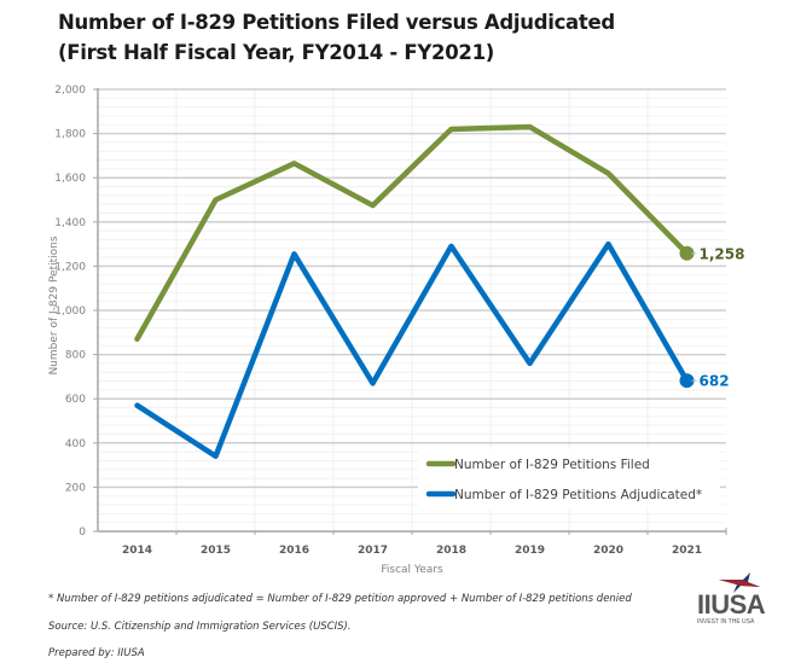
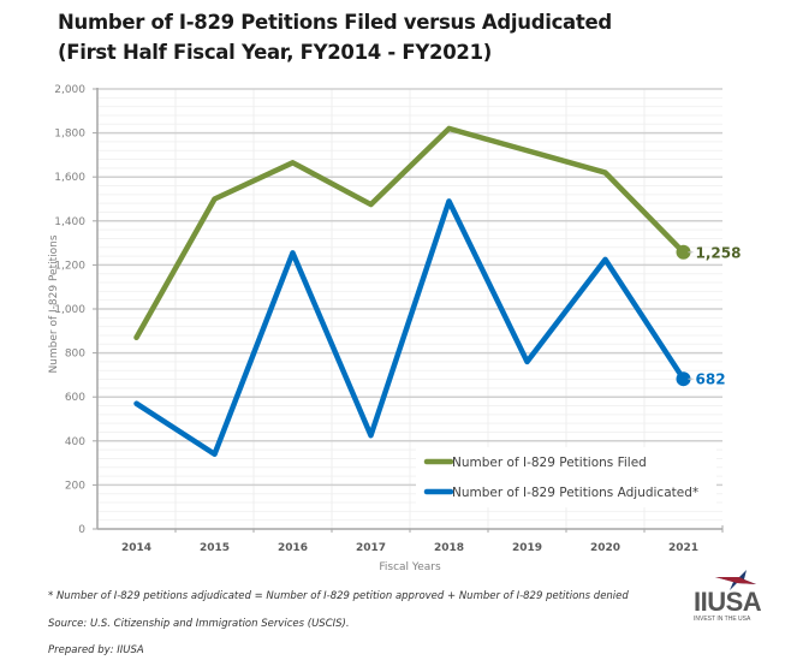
Number of I-829 Petitions Adjudicated*/2017: 670 -> 420
Number of I-829 Petitions Adjudicated*/2018: 1290 -> 1490
Number of I-829 Petitions Filed/2019: 1830 -> 1720
Number of I-829 Petitions Adjudicated*/2020: 1300 -> 1220
